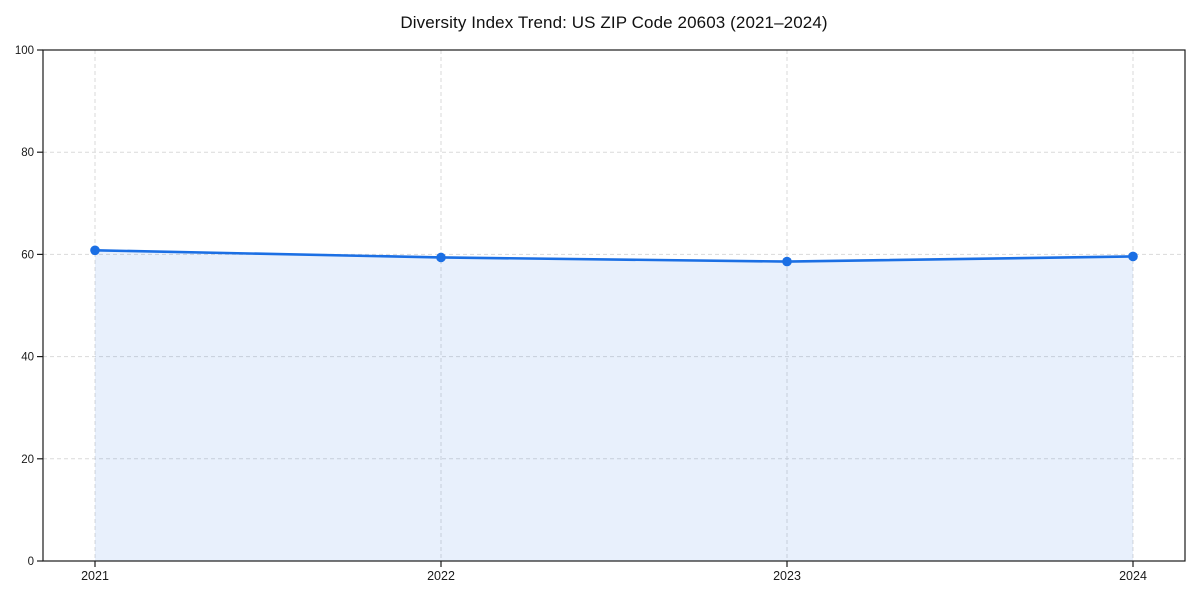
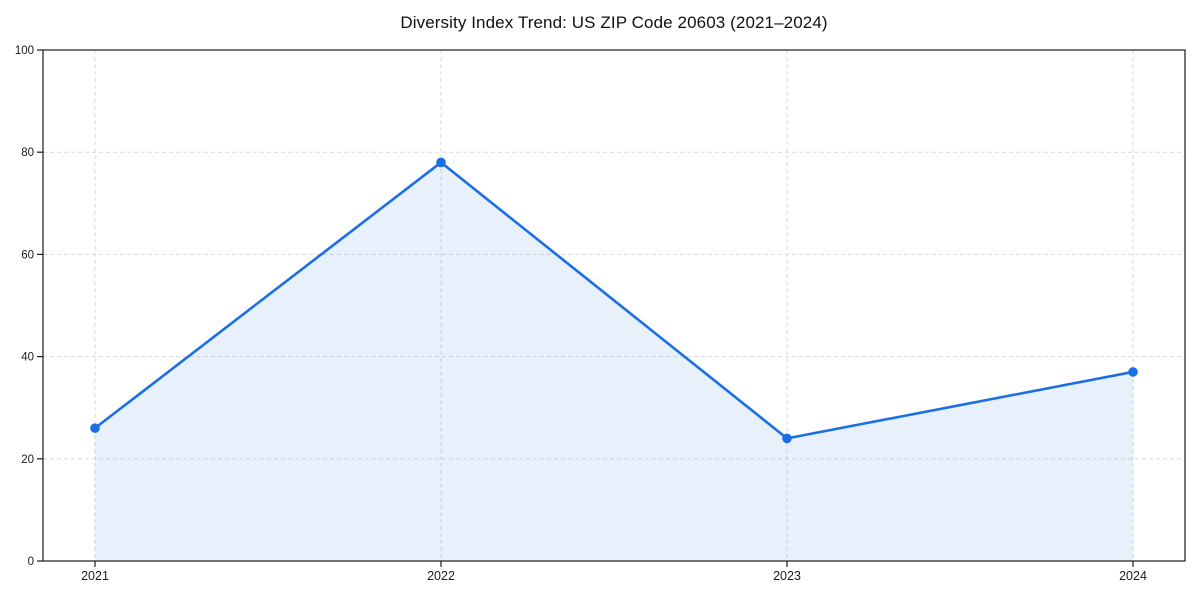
2021: 61 -> 26
2022: 59 -> 78
2023: 59 -> 24
2024: 60 -> 37
